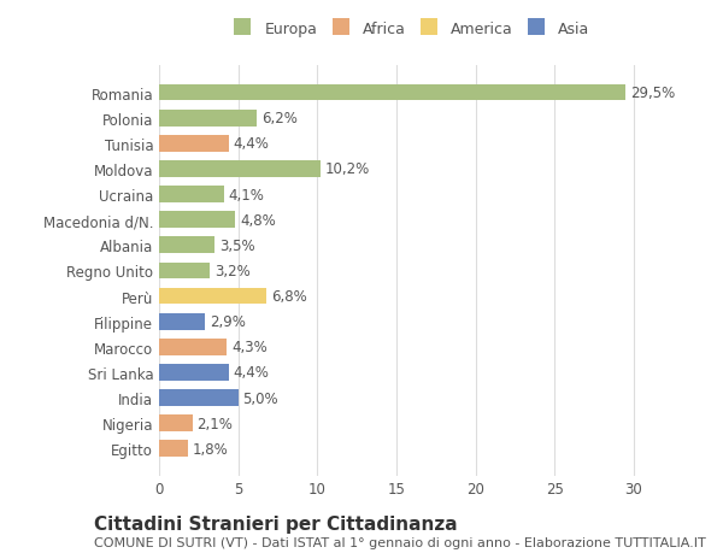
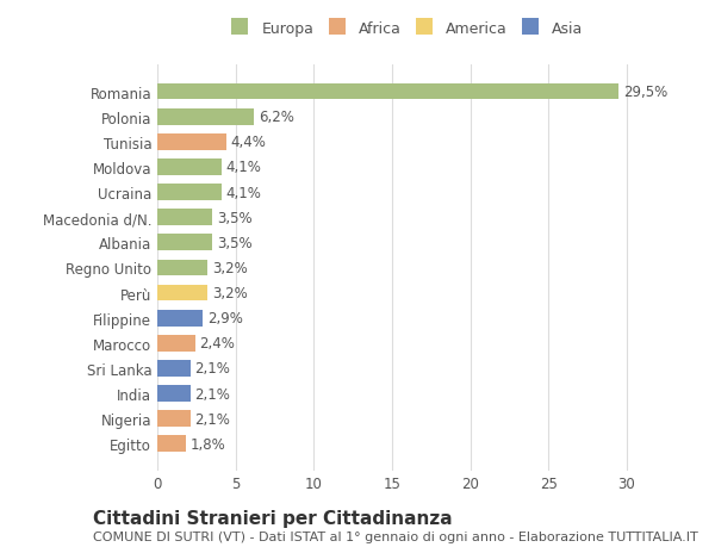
Moldova: 10,2% -> 4,1%
Macedonia d/N.: 4,8% -> 3,5%
Perù: 6,8% -> 3,2%
Marocco: 4,3% -> 2,4%
Sri Lanka: 4,4% -> 2,1%
India: 5,0% -> 2,1%
